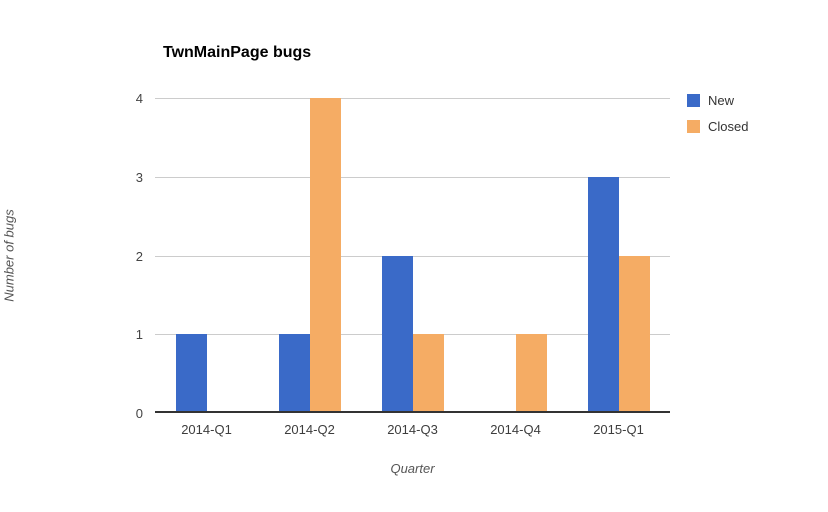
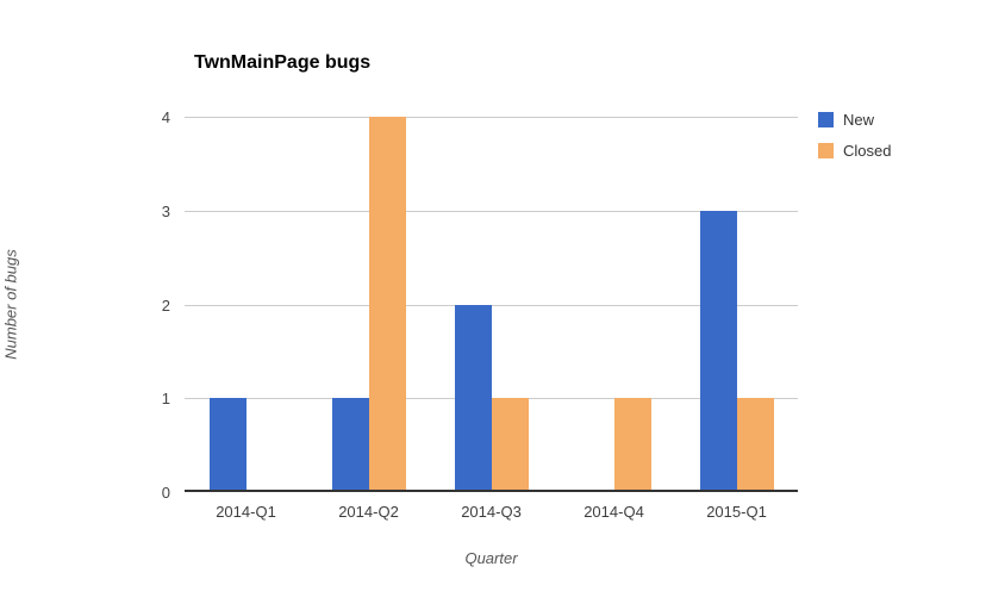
Closed/2015-Q1: 2 -> 1
